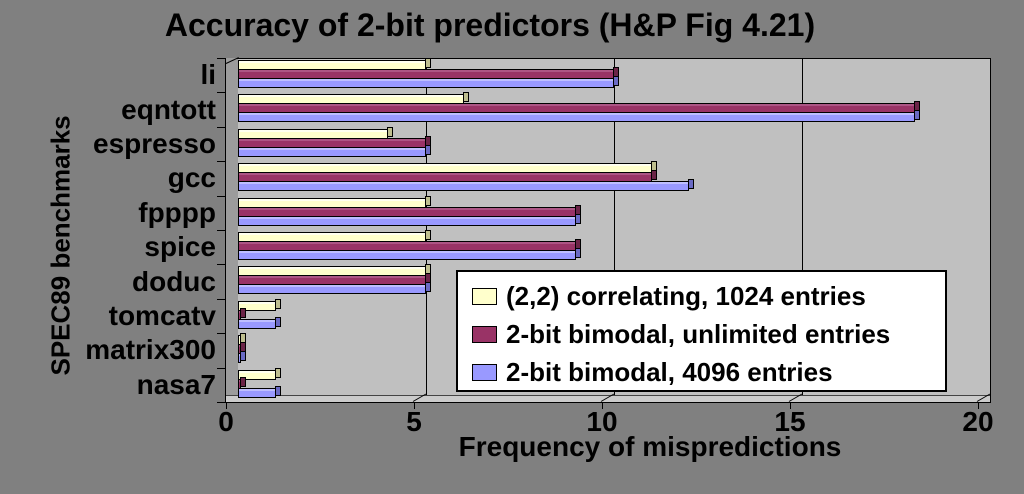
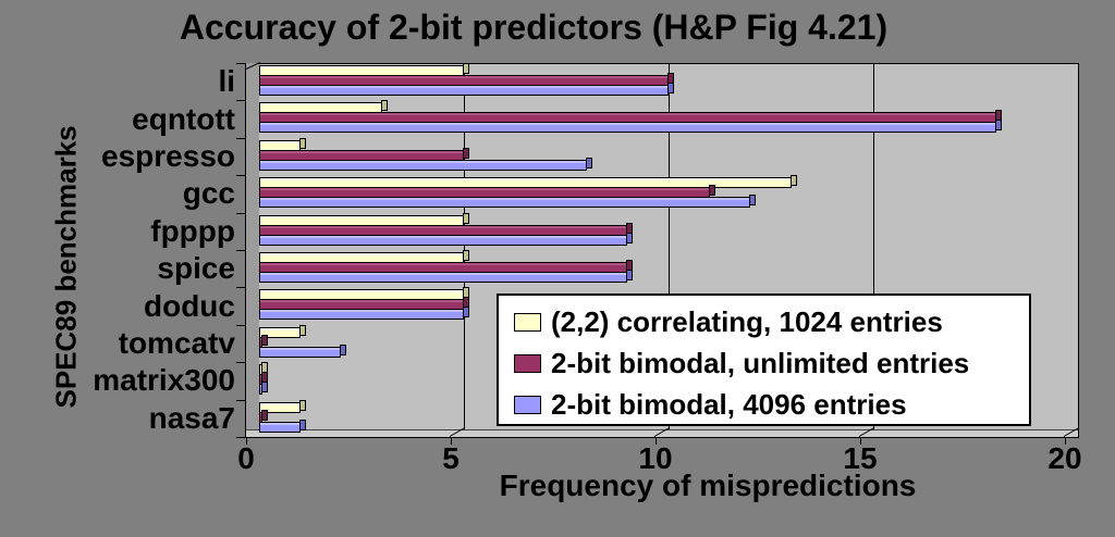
(2,2) correlating, 1024 entries/eqntott: 6 -> 3
(2,2) correlating, 1024 entries/espresso: 4 -> 1
2-bit bimodal, 4096 entries/espresso: 5 -> 8
(2,2) correlating, 1024 entries/gcc: 11 -> 13
2-bit bimodal, 4096 entries/tomcatv: 1 -> 2
